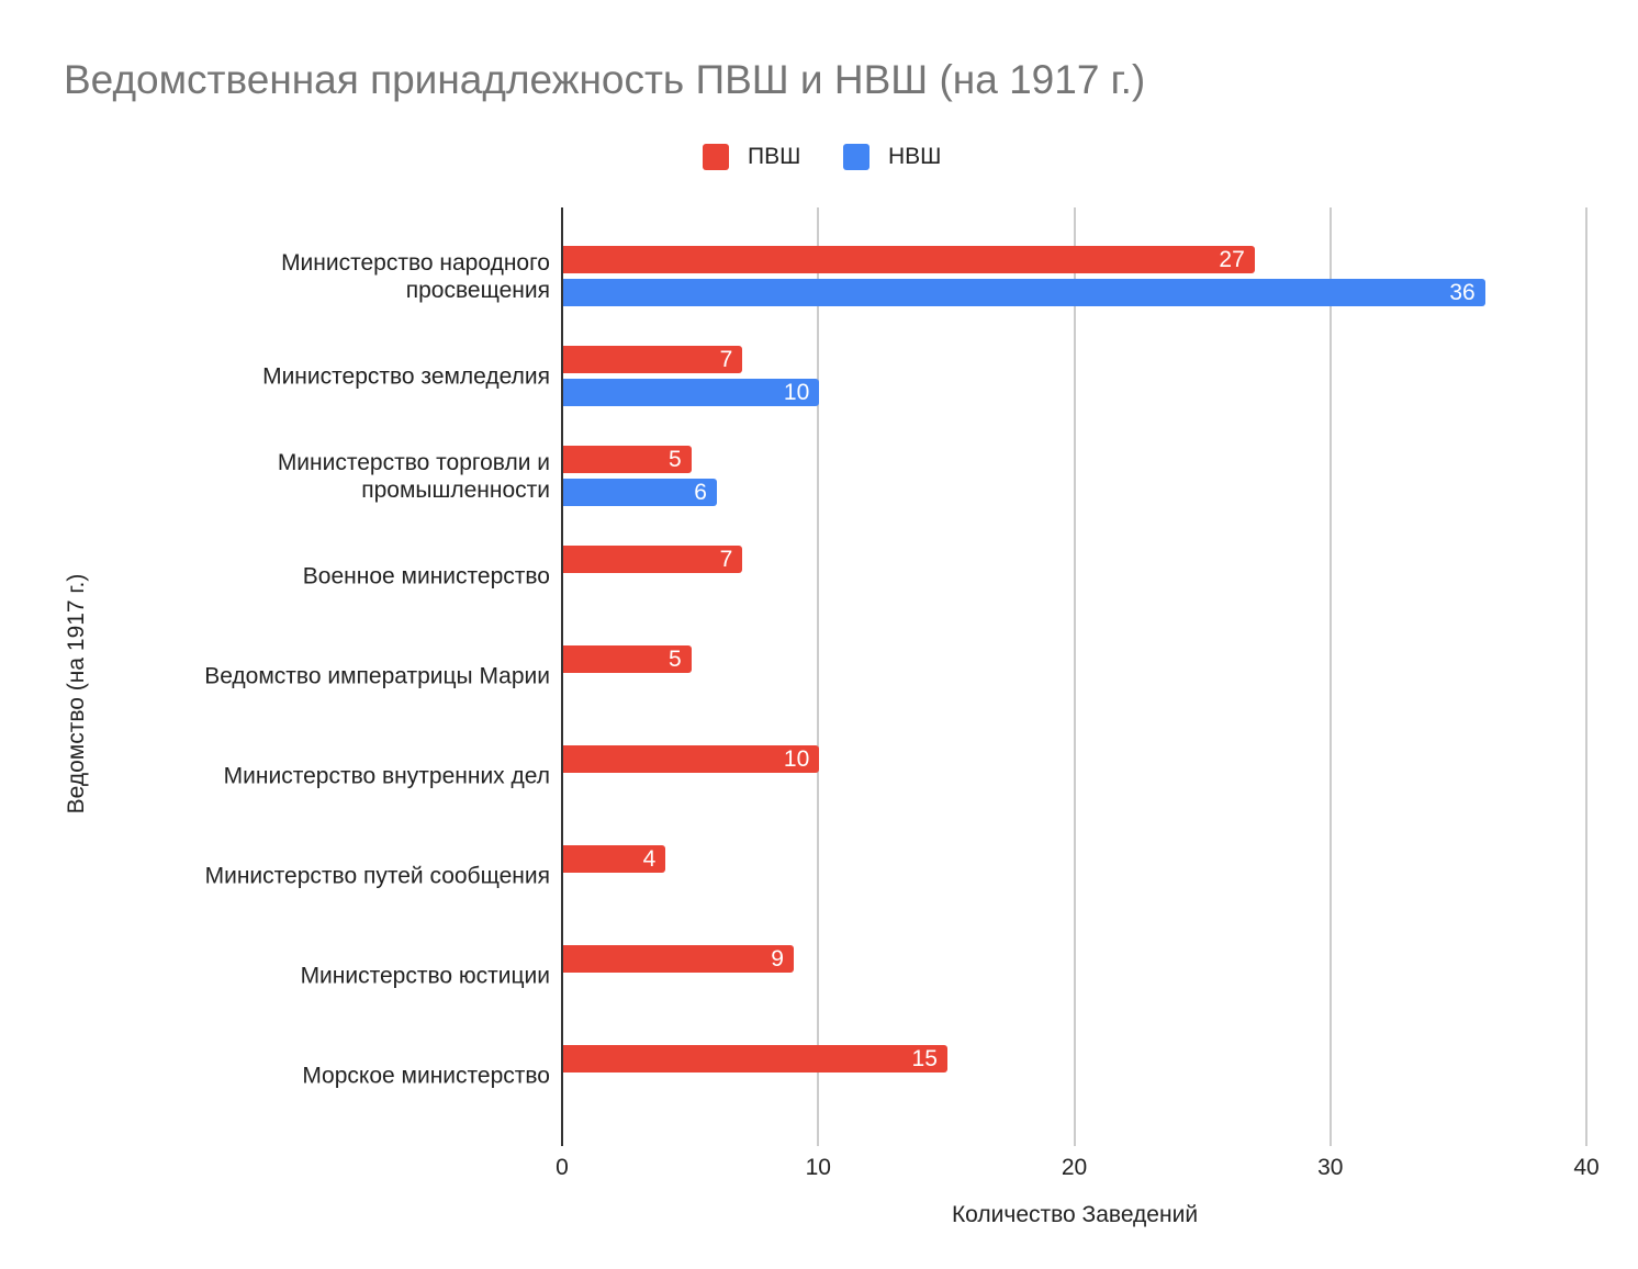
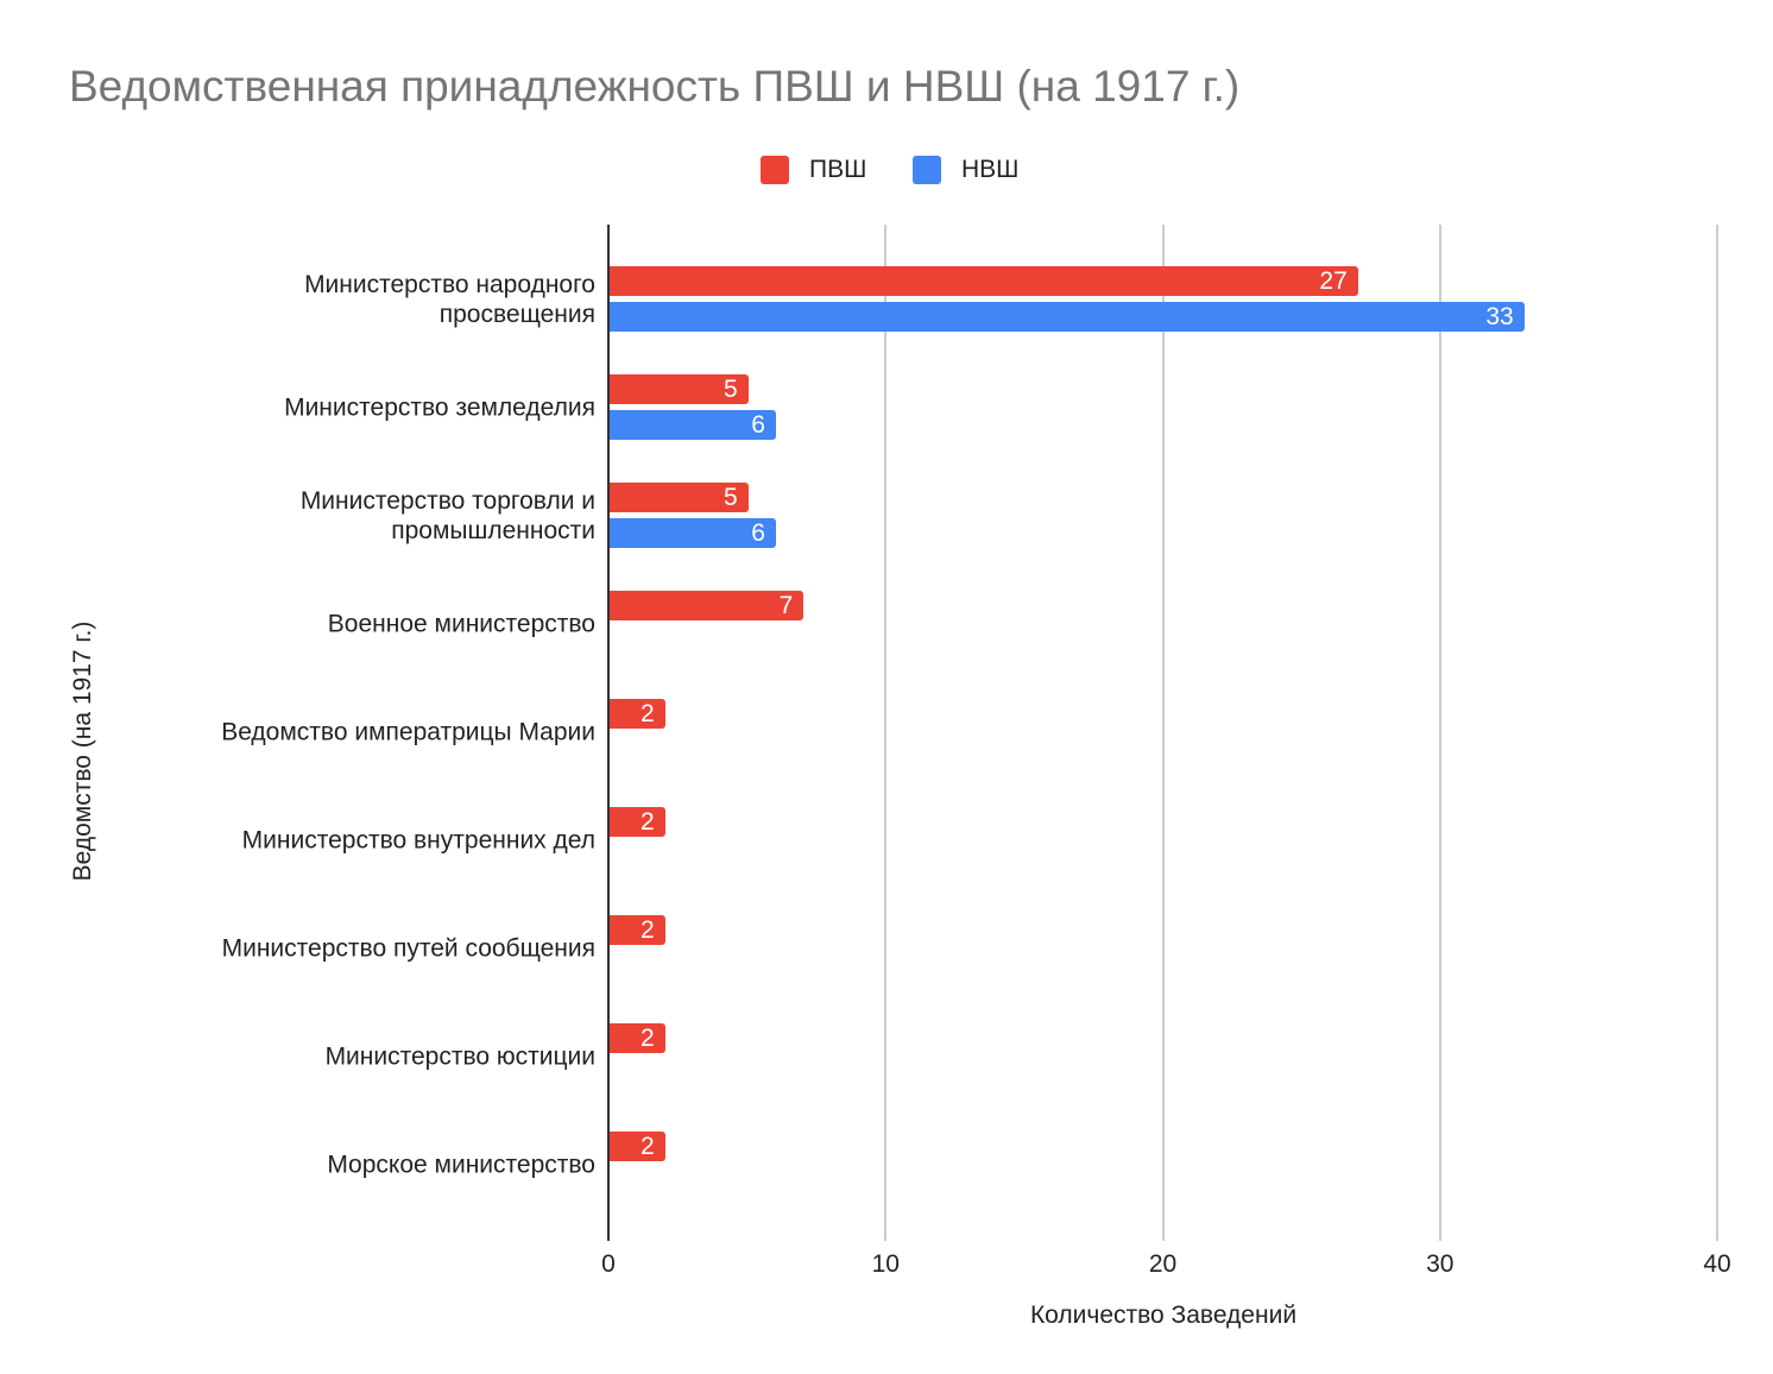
НВШ/Министерство народного просвещения: 36 -> 33
ПВШ/Министерство земледелия: 7 -> 5
НВШ/Министерство земледелия: 10 -> 6
ПВШ/Ведомство императрицы Марии: 5 -> 2
ПВШ/Министерство внутренних дел: 10 -> 2
ПВШ/Министерство путей сообщения: 4 -> 2
ПВШ/Министерство юстиции: 9 -> 2
ПВШ/Морское министерство: 15 -> 2
